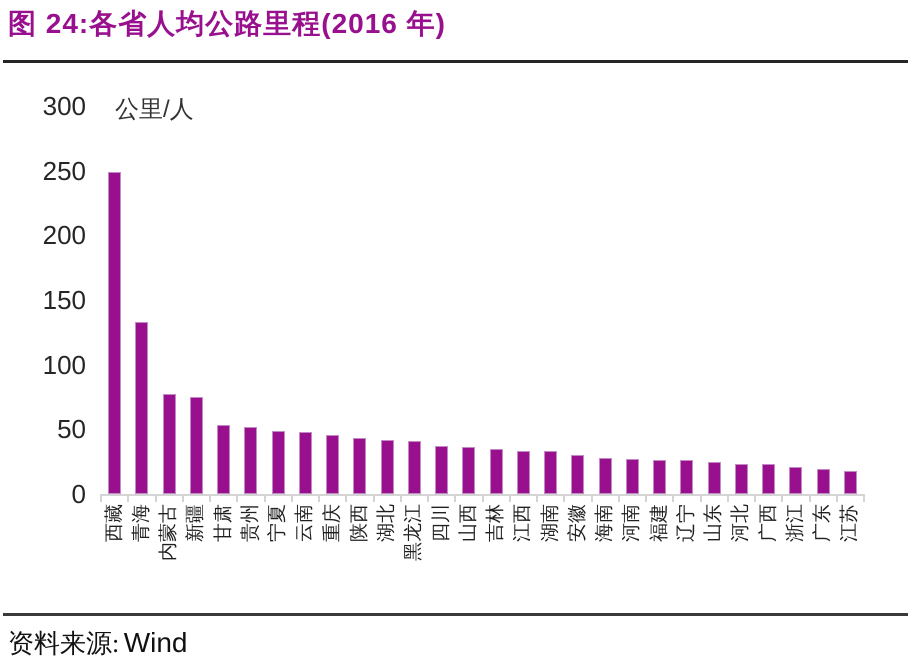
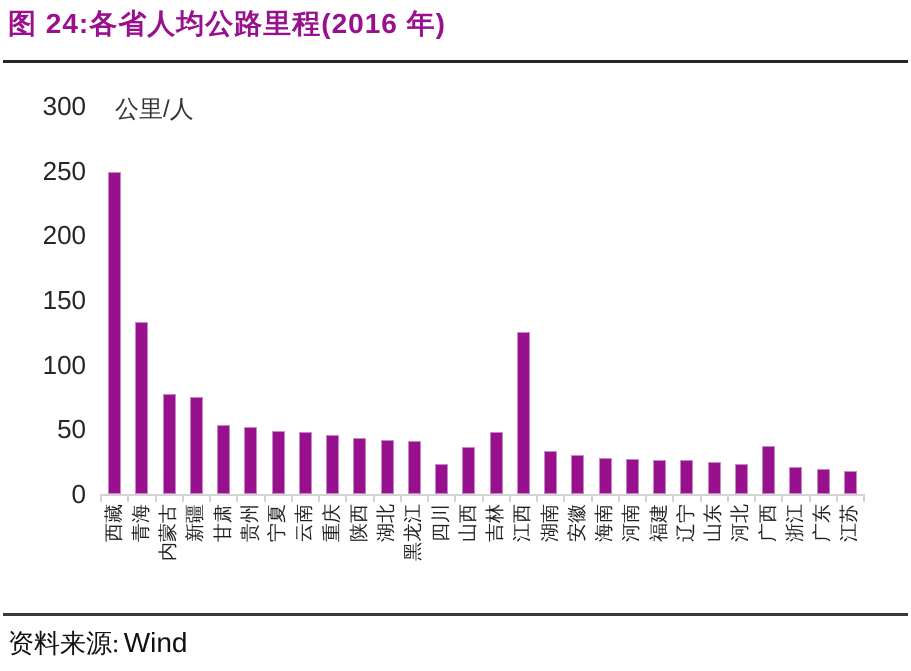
四川: 37 -> 23
吉林: 35 -> 48
江西: 33 -> 125
广西: 23 -> 37
